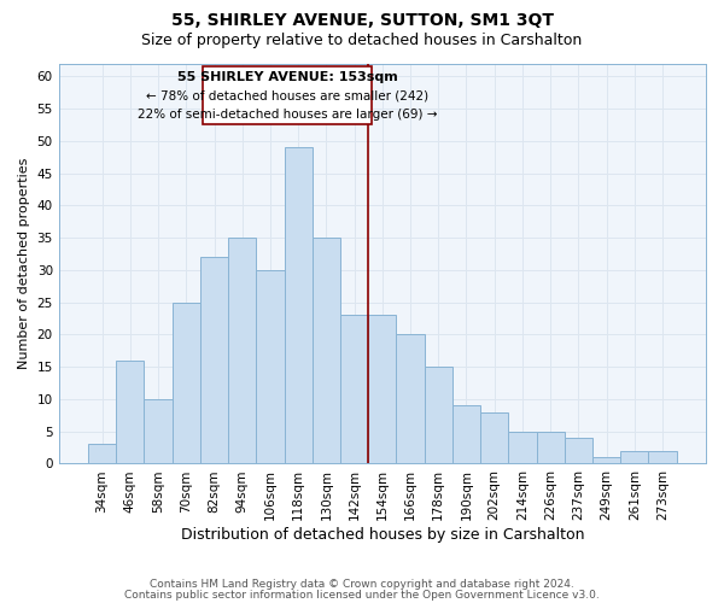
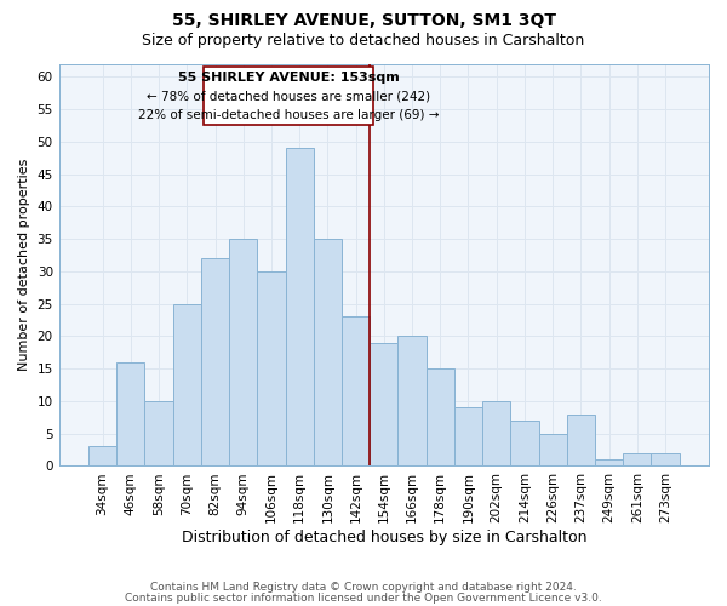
154sqm: 23 -> 19
202sqm: 8 -> 10
214sqm: 5 -> 7
237sqm: 4 -> 8
